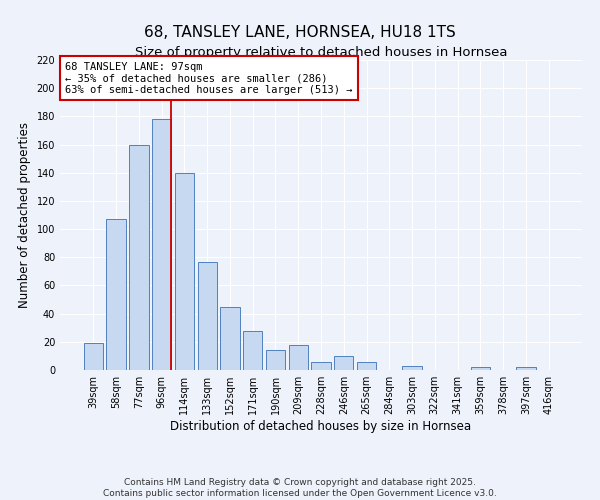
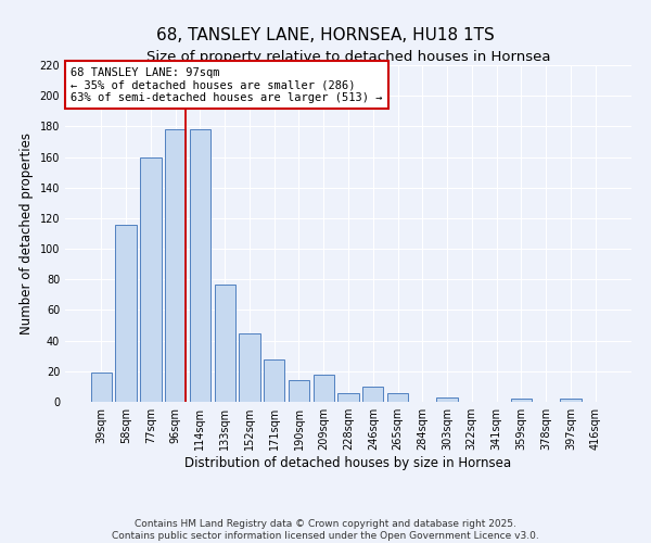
58sqm: 107 -> 116
114sqm: 140 -> 178
